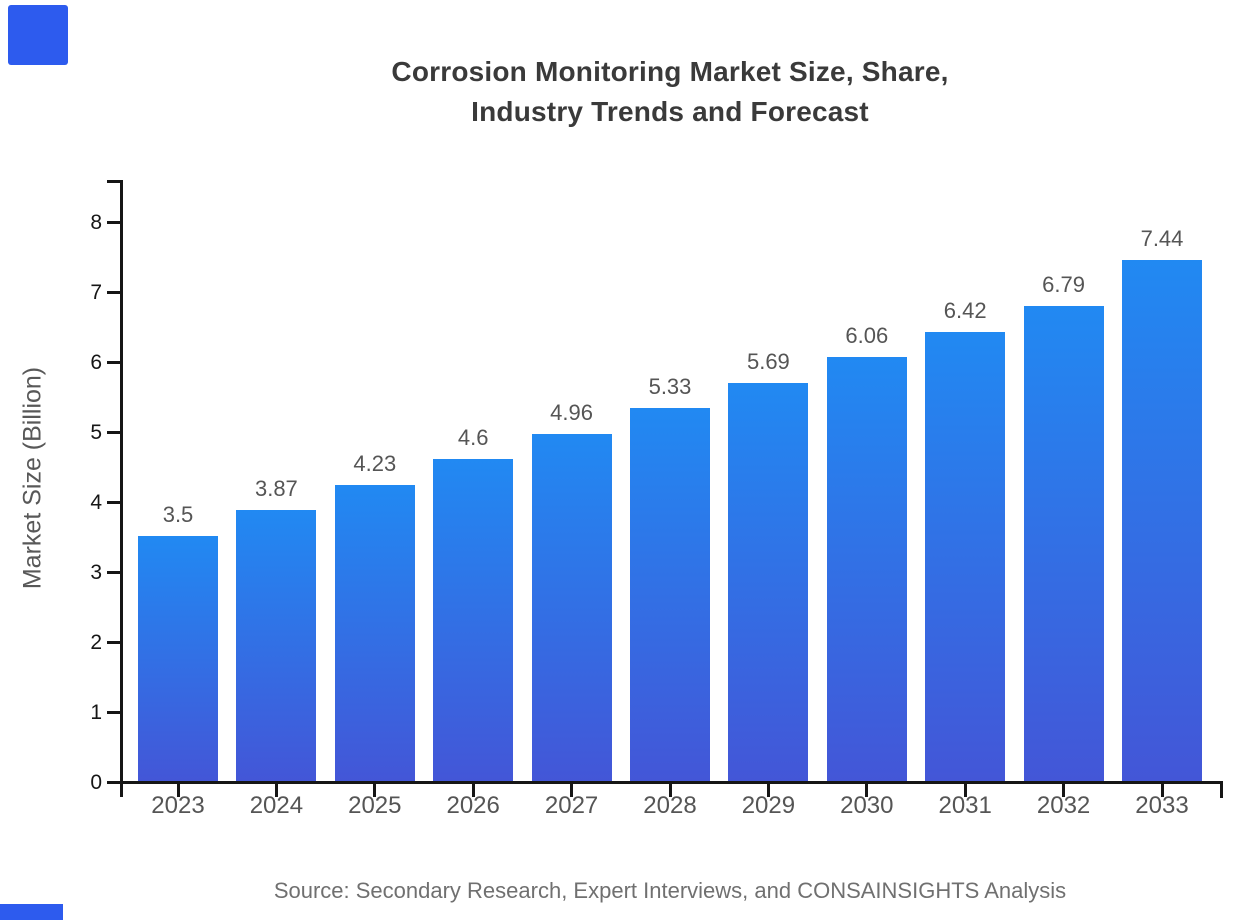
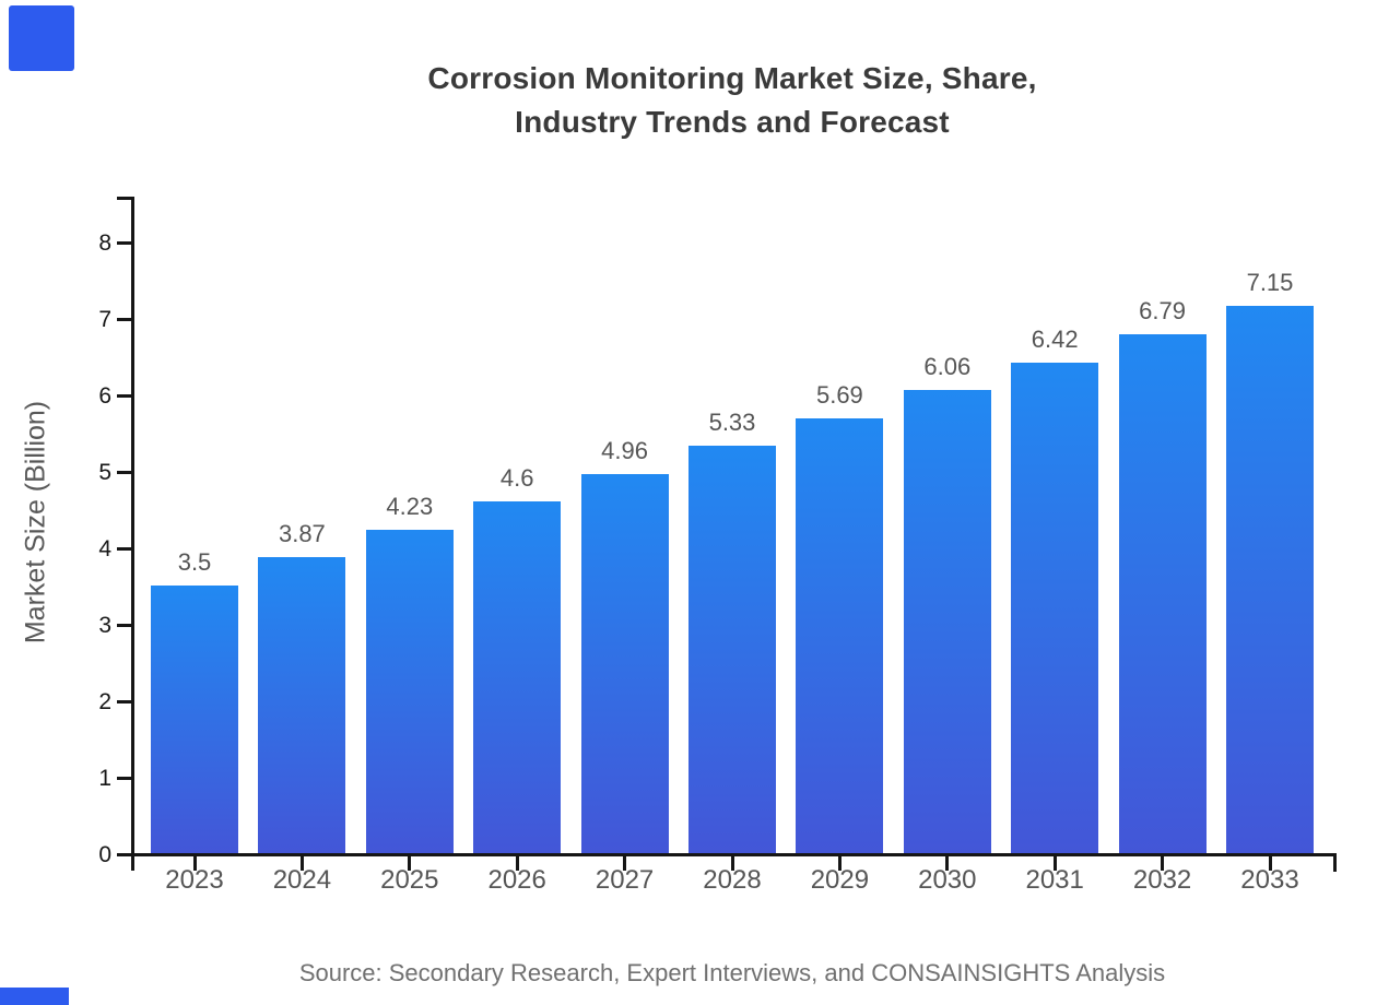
2033: 7.44 -> 7.15
